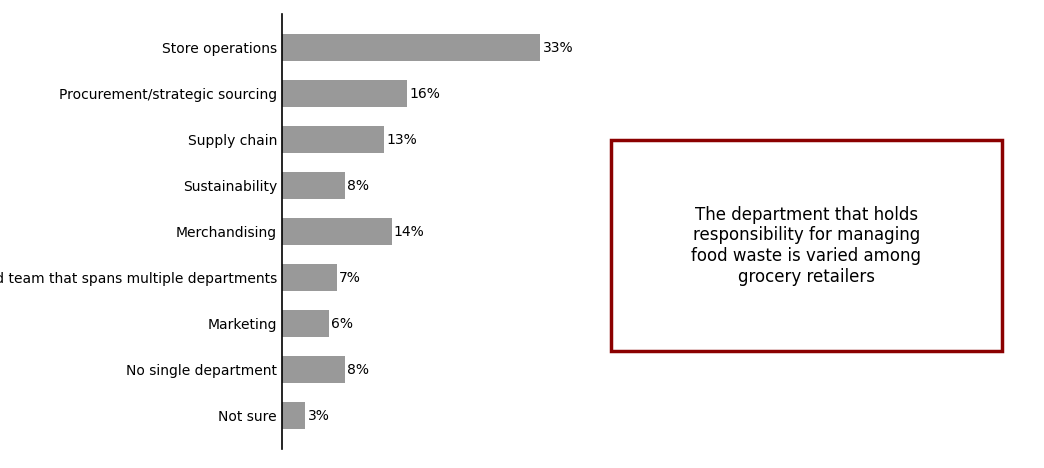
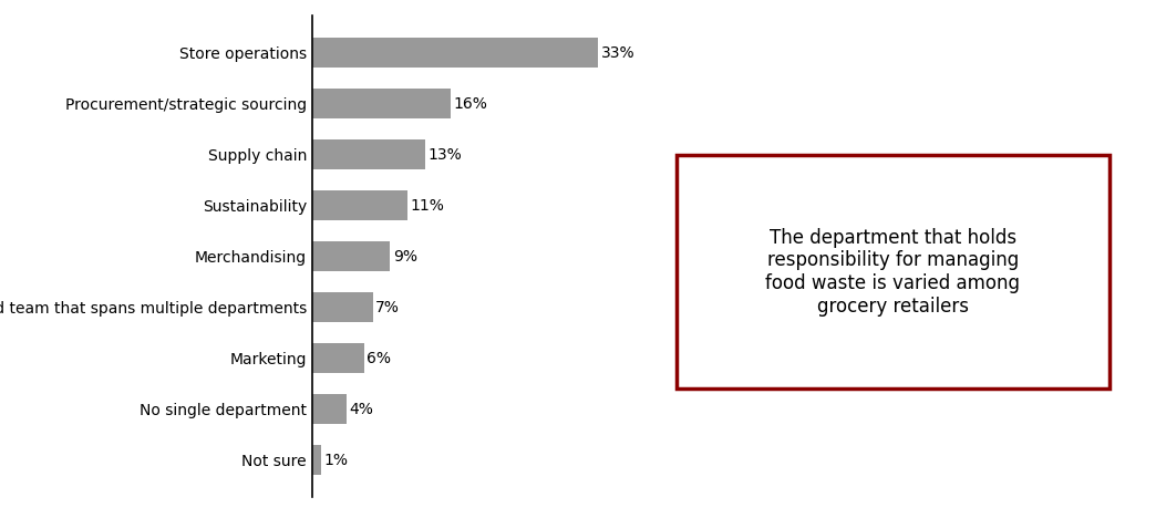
Sustainability: 8% -> 11%
Merchandising: 14% -> 9%
No single department: 8% -> 4%
Not sure: 3% -> 1%
